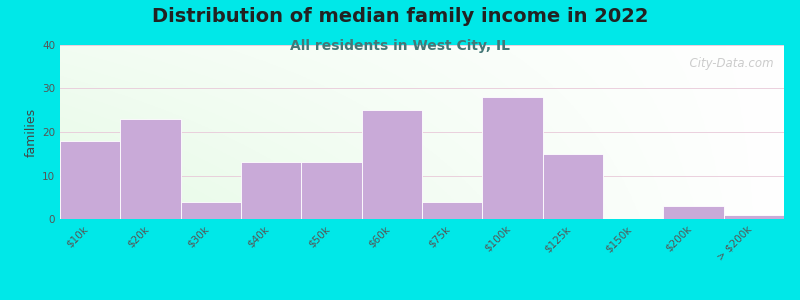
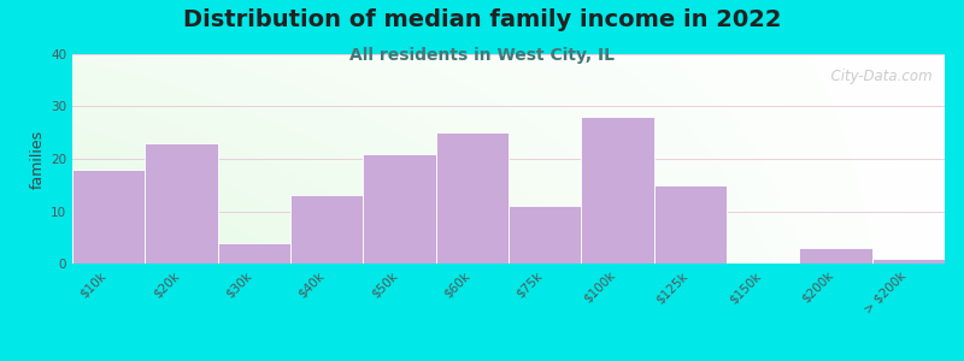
$50k: 13 -> 21
$75k: 4 -> 11
